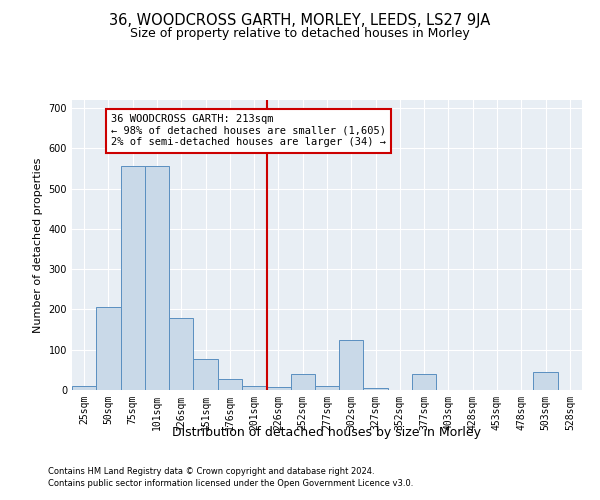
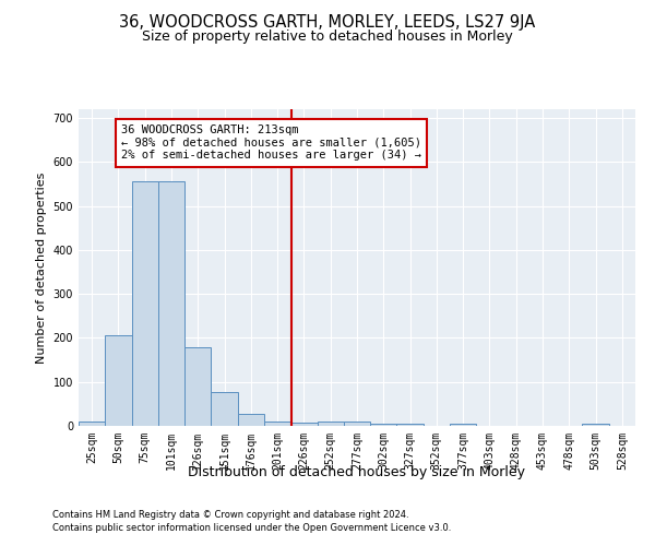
252sqm: 40 -> 10
302sqm: 125 -> 5
377sqm: 40 -> 5
503sqm: 45 -> 5
